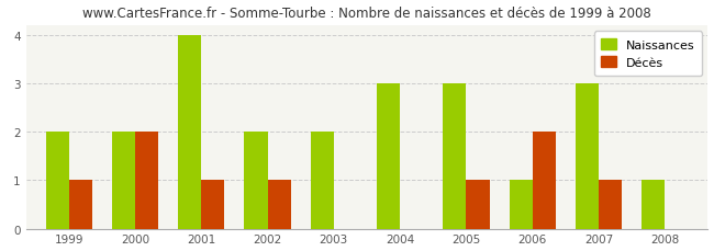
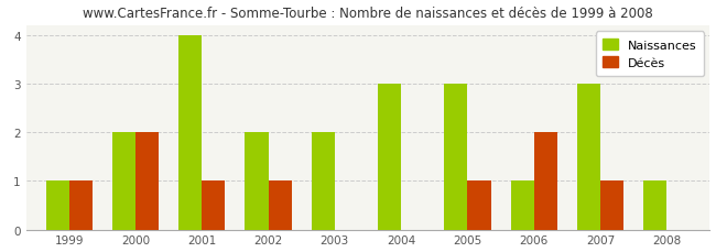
Naissances/1999: 2 -> 1
